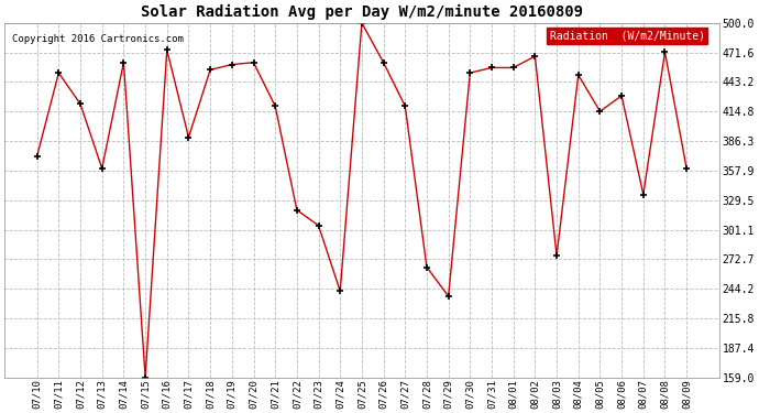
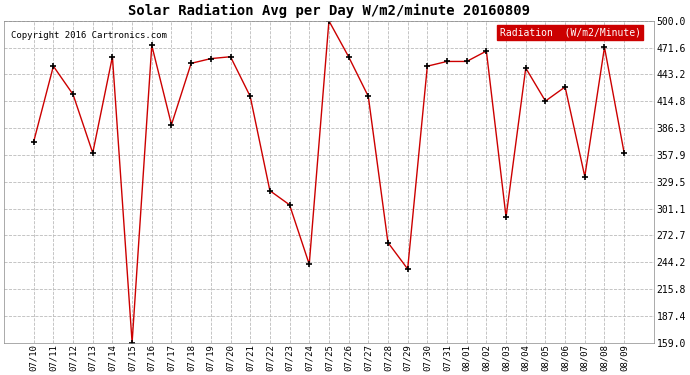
08/03: 276 -> 292
